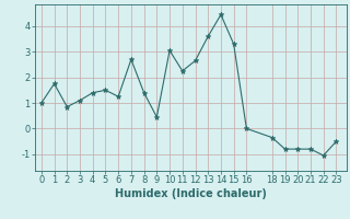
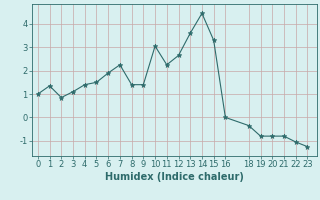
1: 1.75 -> 1.35
6: 1.25 -> 1.90
7: 2.70 -> 2.25
9: 0.45 -> 1.40
23: -0.50 -> -1.25
